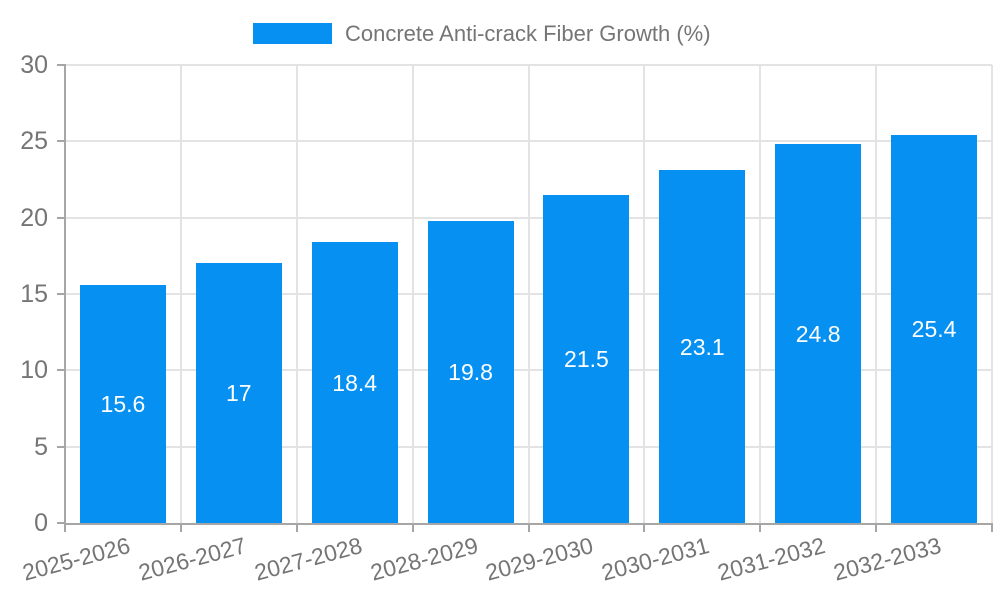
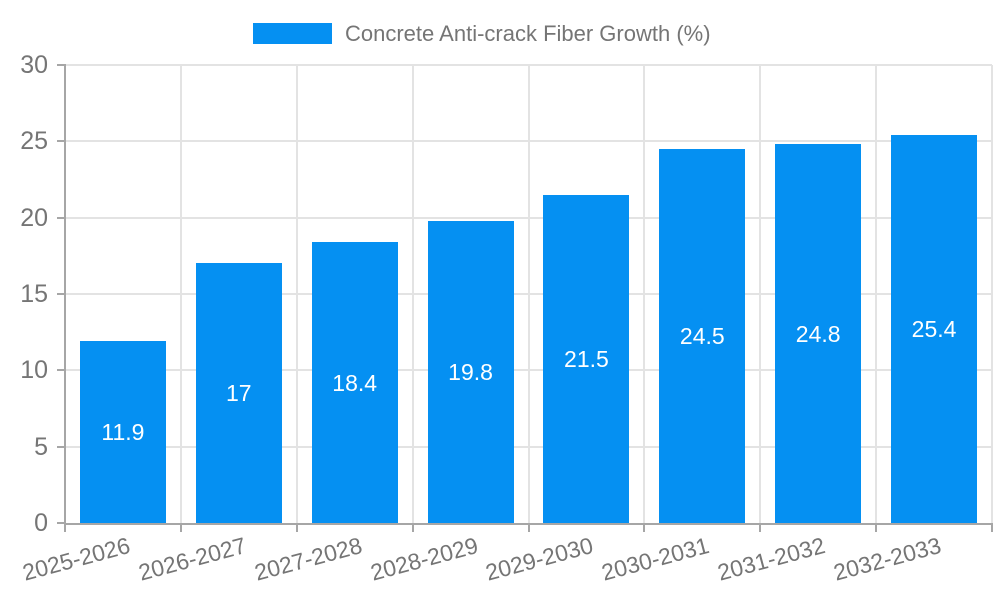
2025-2026: 15.6 -> 11.9
2030-2031: 23.1 -> 24.5
